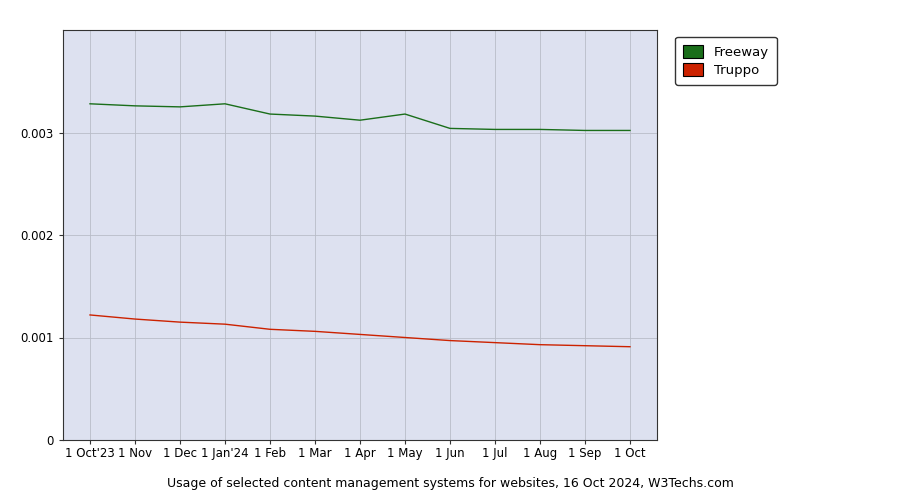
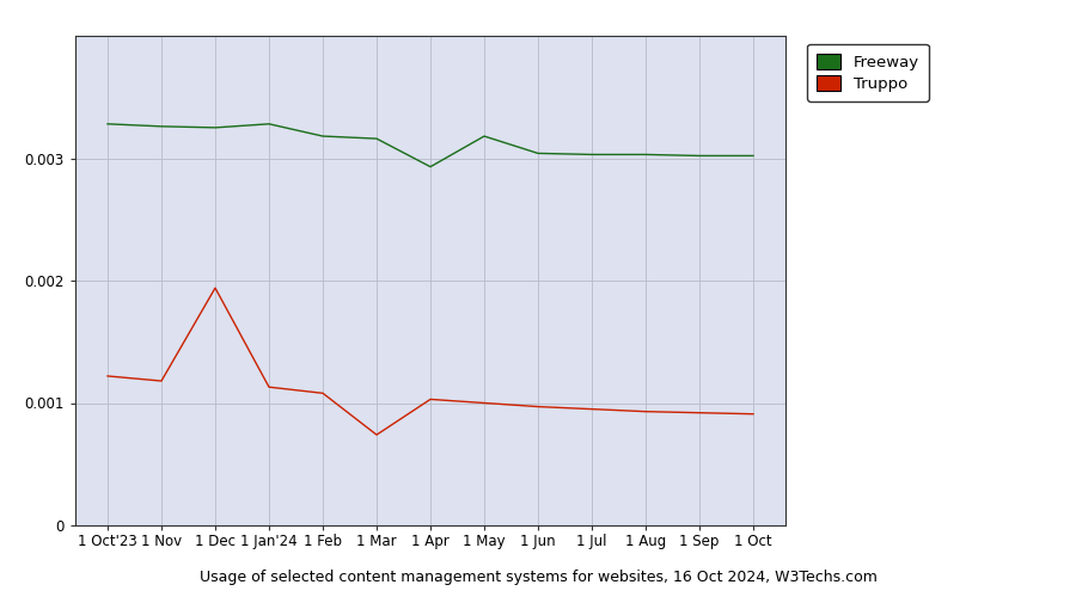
Truppo/1 Dec: 0.00115 -> 0.00194
Truppo/1 Mar: 0.00106 -> 0.00074
Freeway/1 Apr: 0.00312 -> 0.00293
